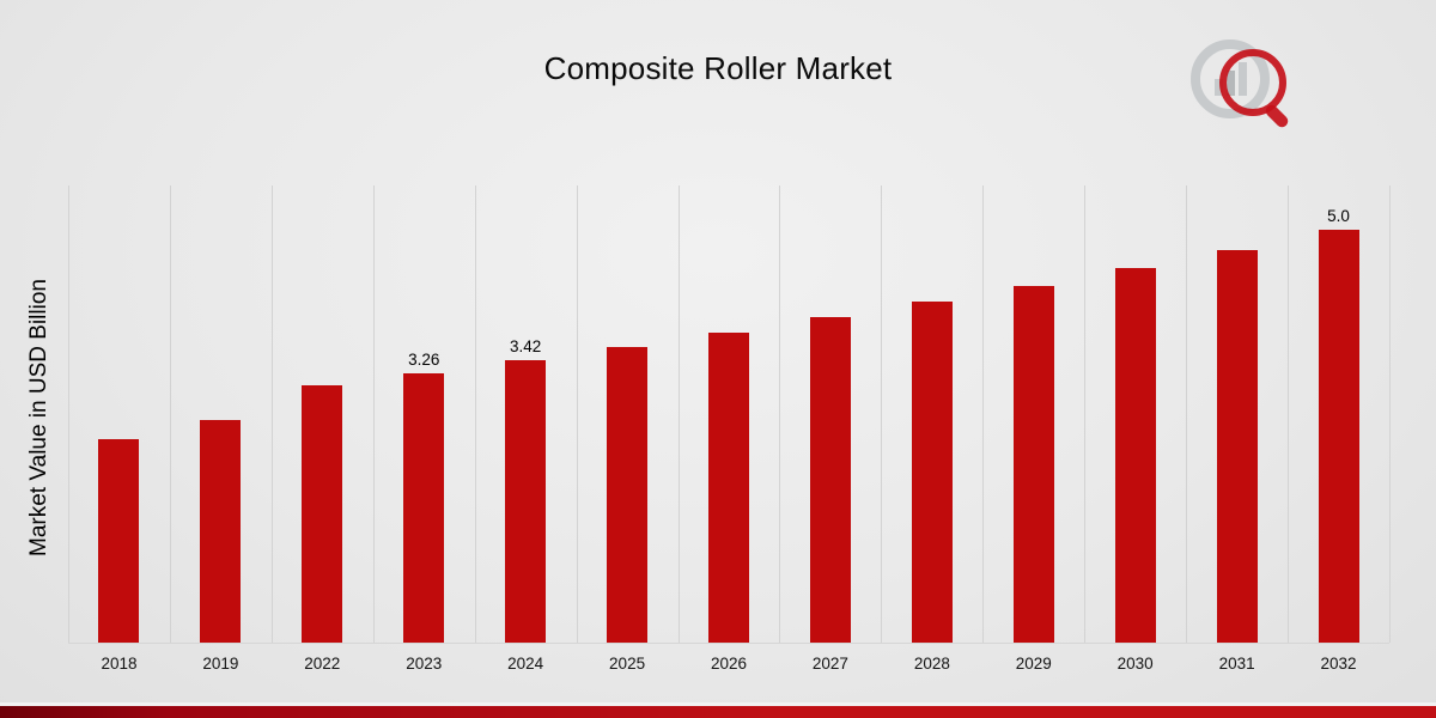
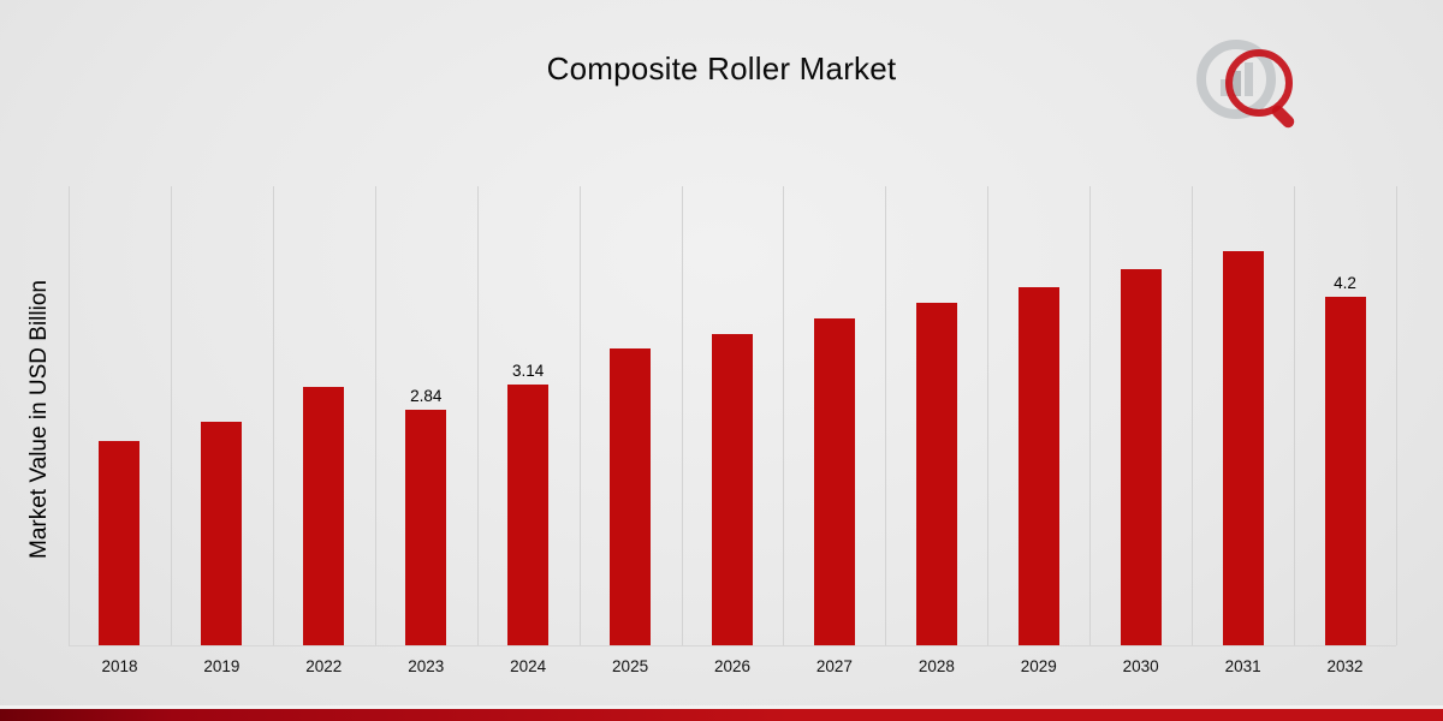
2023: 3.26 -> 2.84
2024: 3.42 -> 3.14
2032: 5.0 -> 4.2
